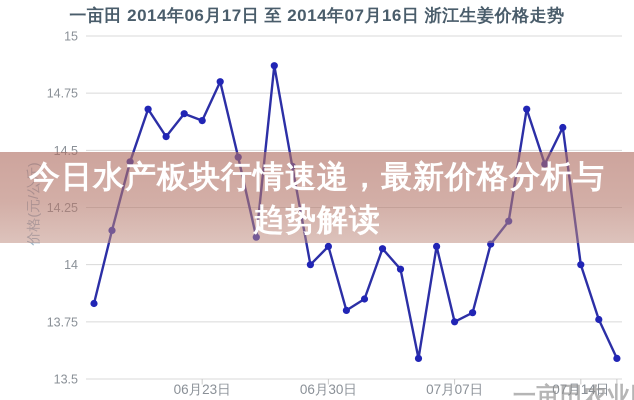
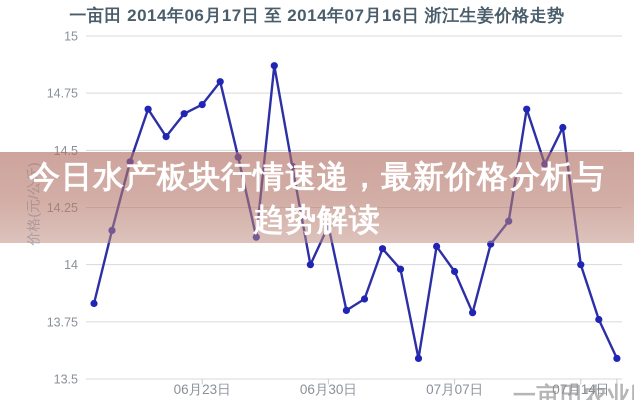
06月23日: 14.63 -> 14.70
06月30日: 14.08 -> 14.17
07月07日: 13.75 -> 13.97
